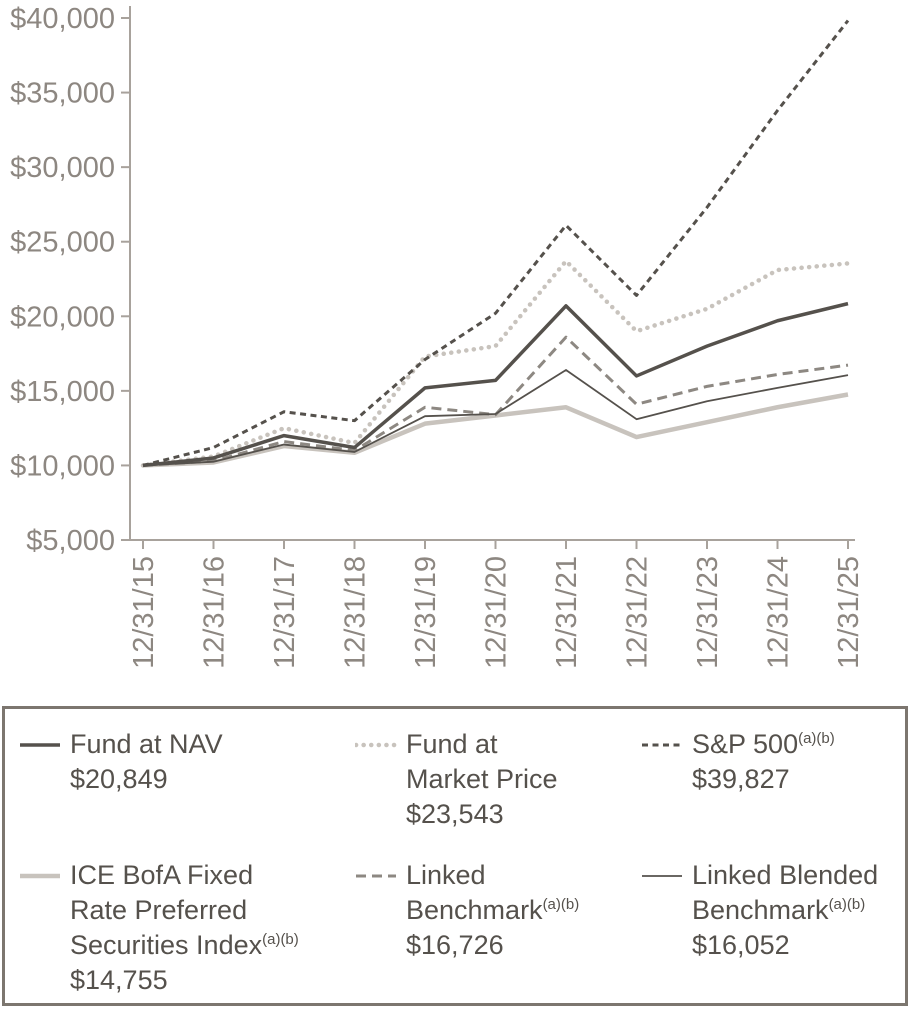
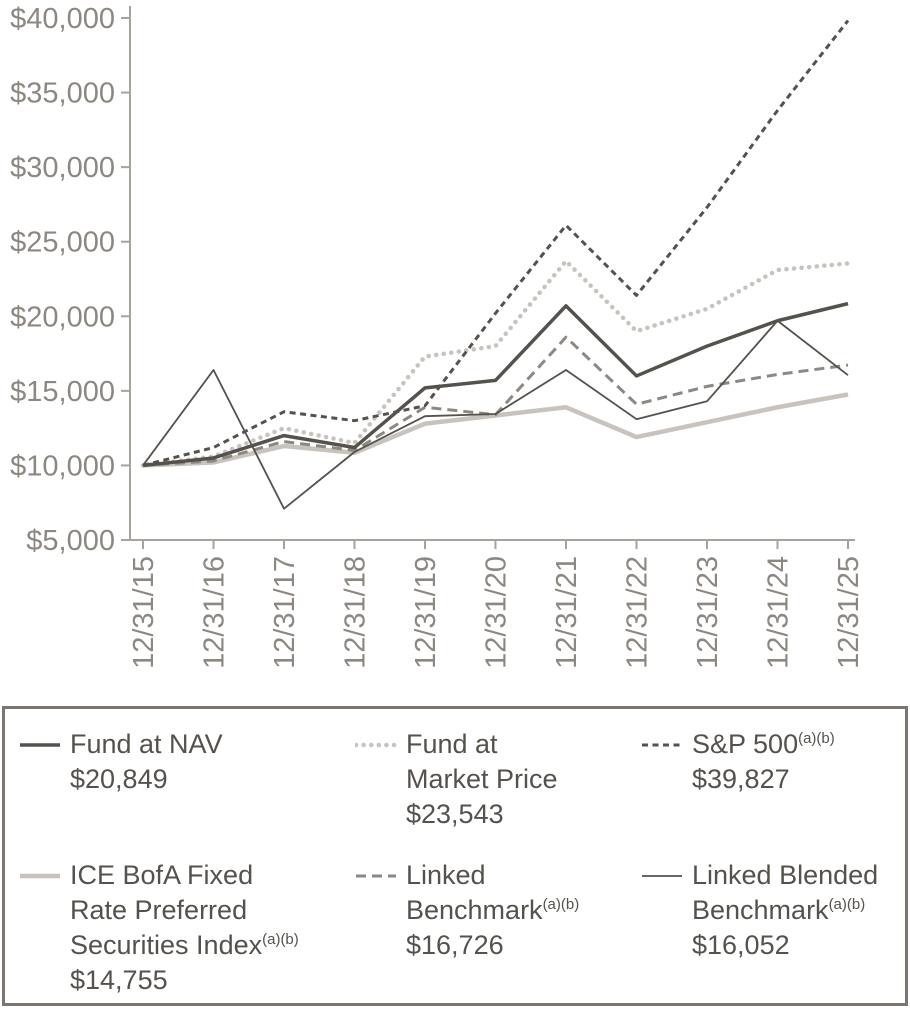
Linked Blended Benchmark/12/31/16: $10200 -> $16400
Linked Blended Benchmark/12/31/17: $11400 -> $7100
S&P 500/12/31/19: $17100 -> $14000
Linked Blended Benchmark/12/31/24: $15200 -> $19700
